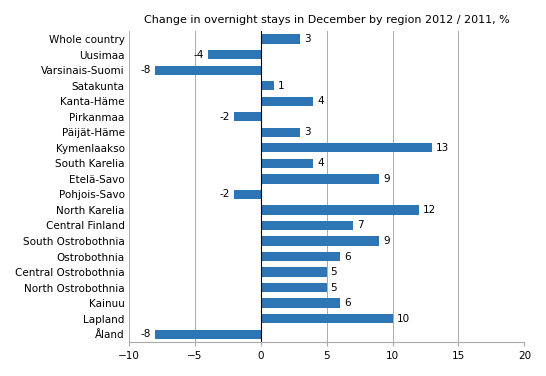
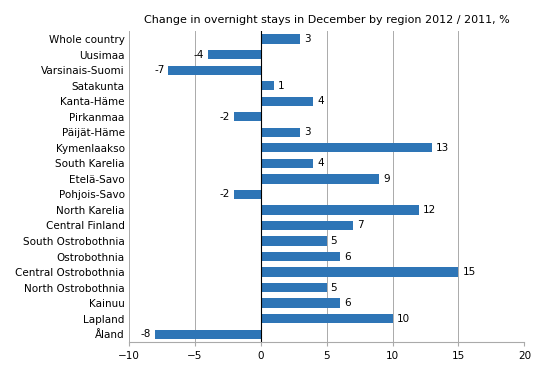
Varsinais-Suomi: -8 -> -7
South Ostrobothnia: 9 -> 5
Central Ostrobothnia: 5 -> 15
